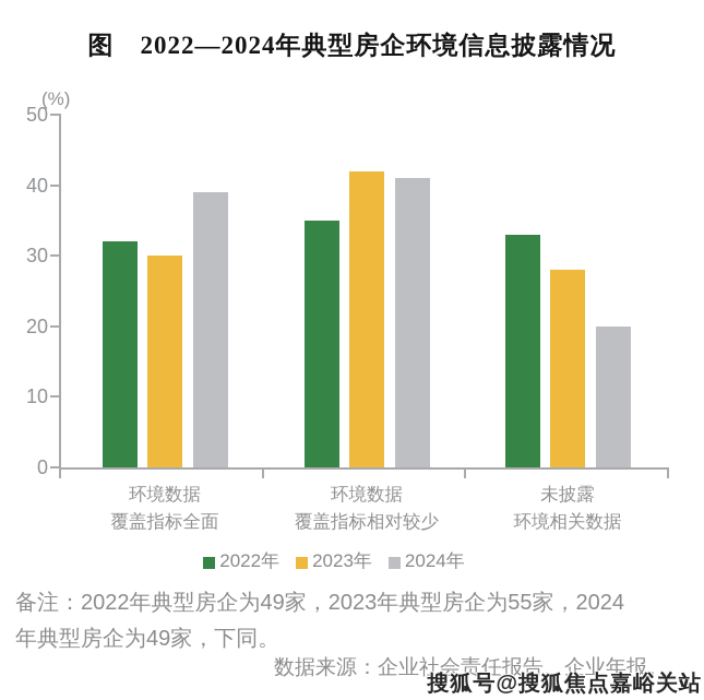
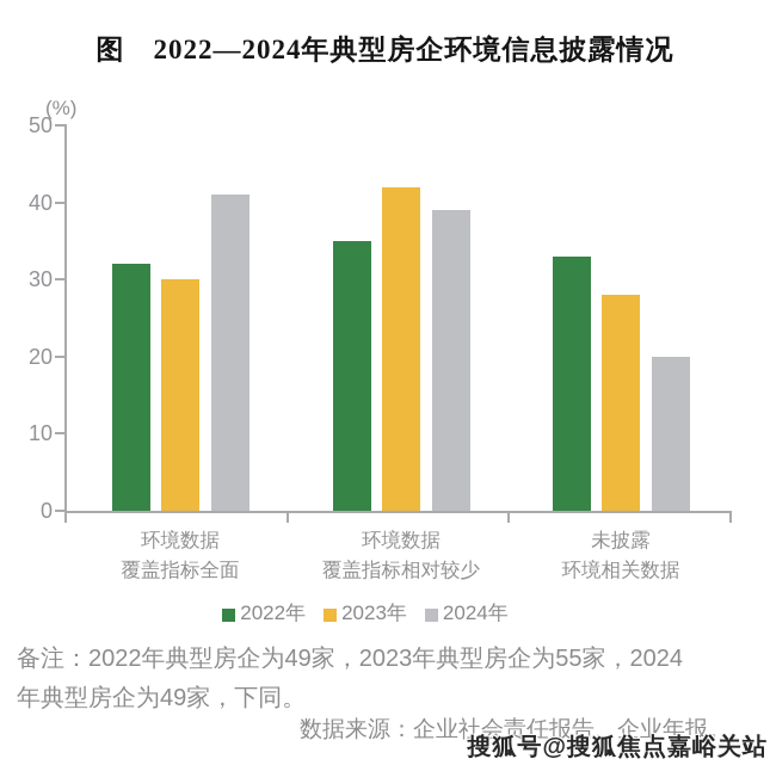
2024年/环境数据覆盖指标全面: 39 -> 41
2024年/环境数据覆盖指标相对较少: 41 -> 39
